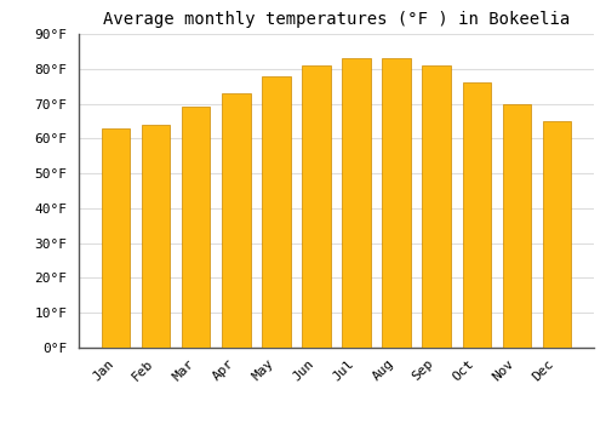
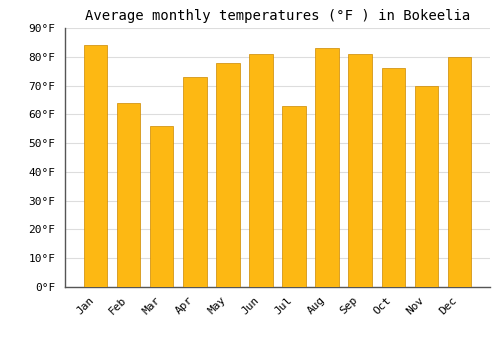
Jan: 63°F -> 84°F
Mar: 69°F -> 56°F
Jul: 83°F -> 63°F
Dec: 65°F -> 80°F
